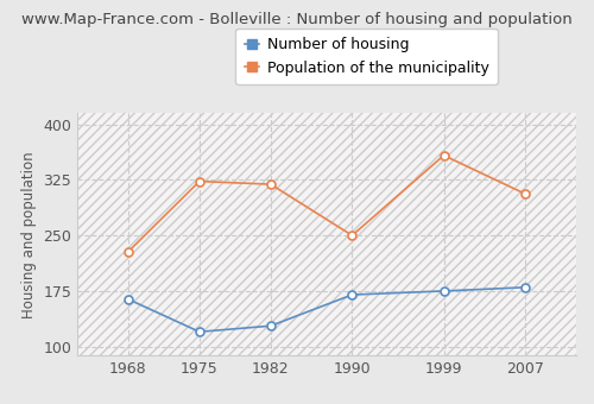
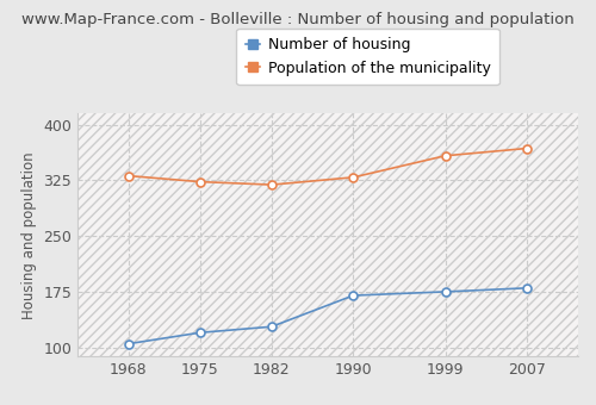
Number of housing/1968: 164 -> 105
Population of the municipality/1968: 228 -> 331
Population of the municipality/1990: 250 -> 329
Population of the municipality/2007: 306 -> 368
